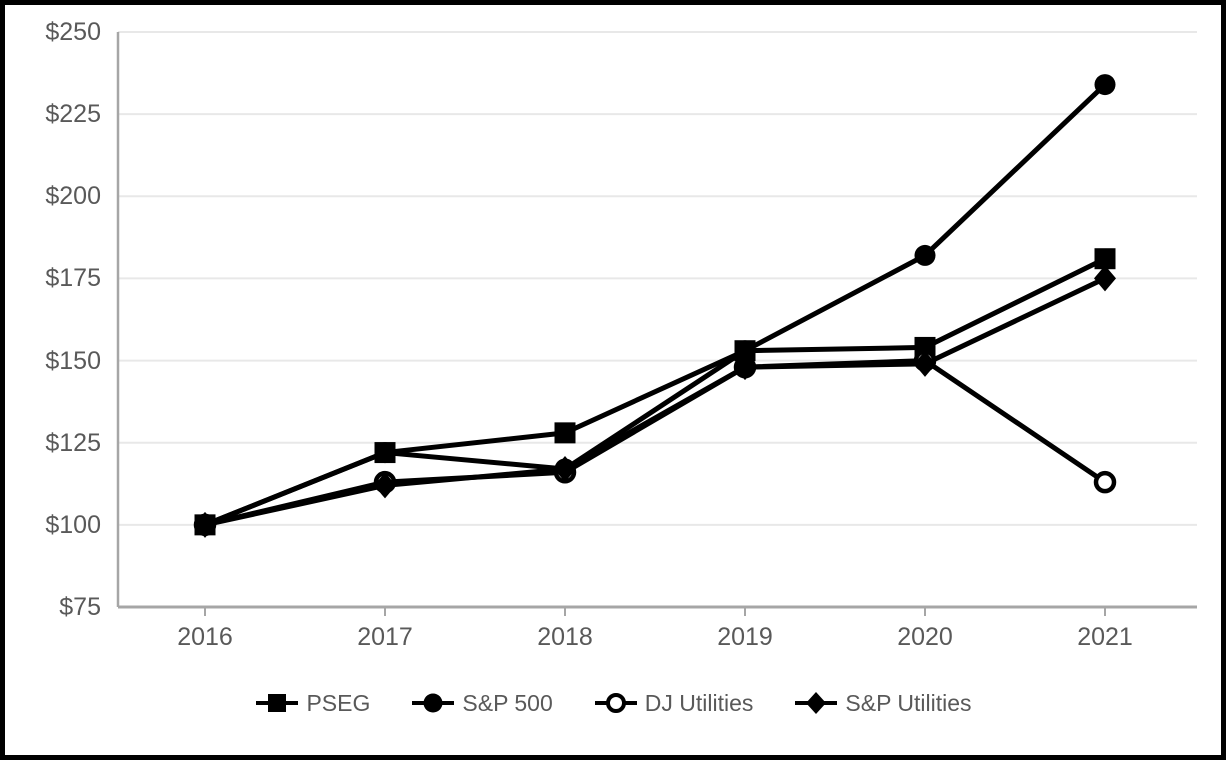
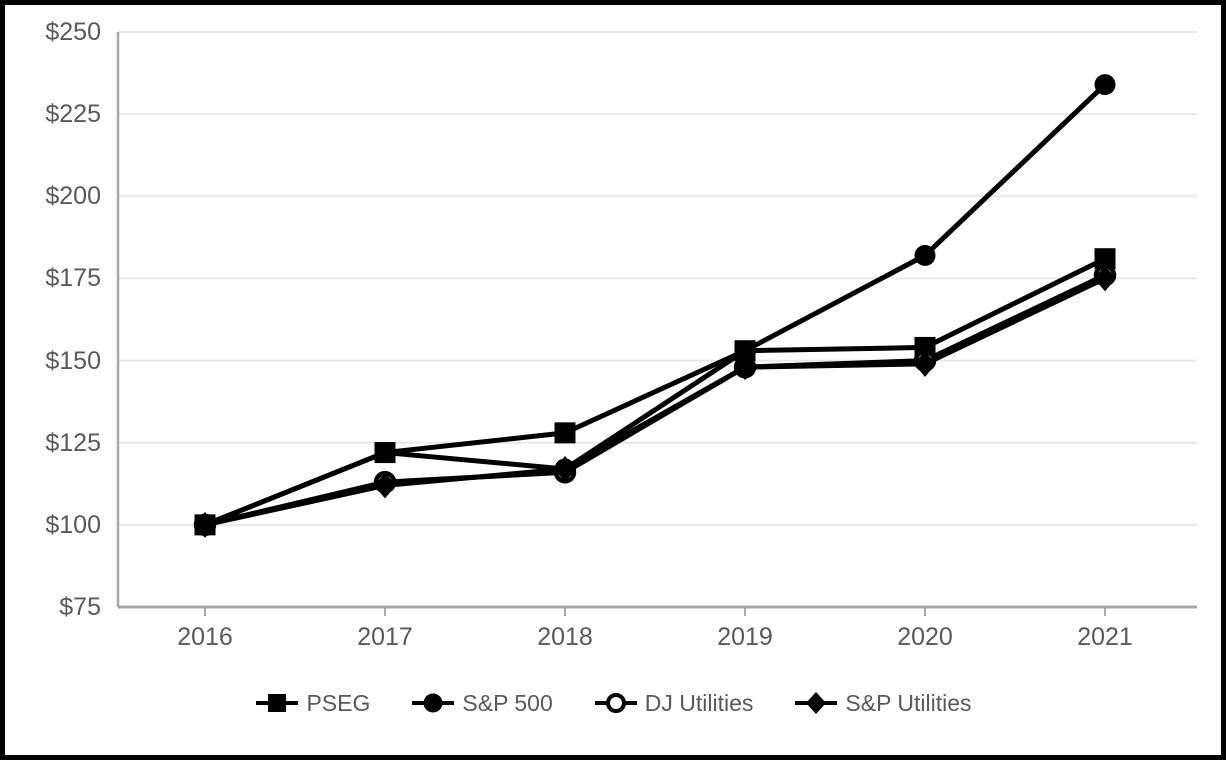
DJ Utilities/2021: $113 -> $176
